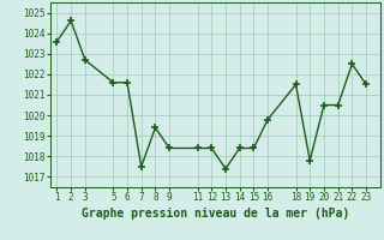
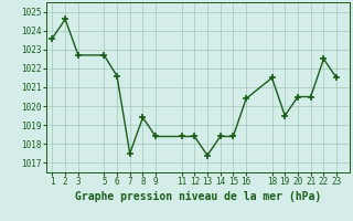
5: 1021.6 -> 1022.7
16: 1019.8 -> 1020.4
19: 1017.8 -> 1019.5
